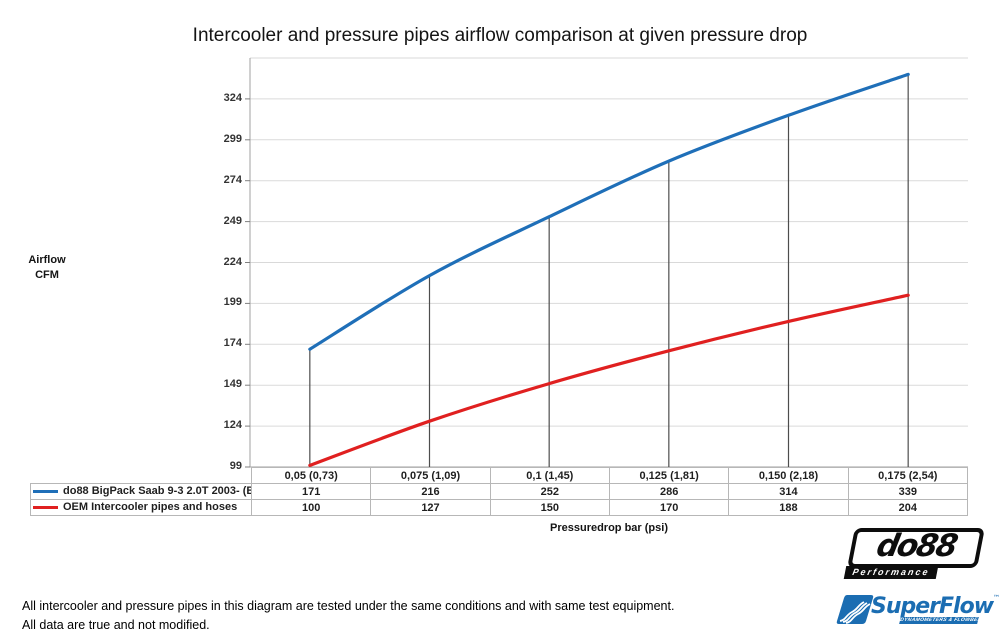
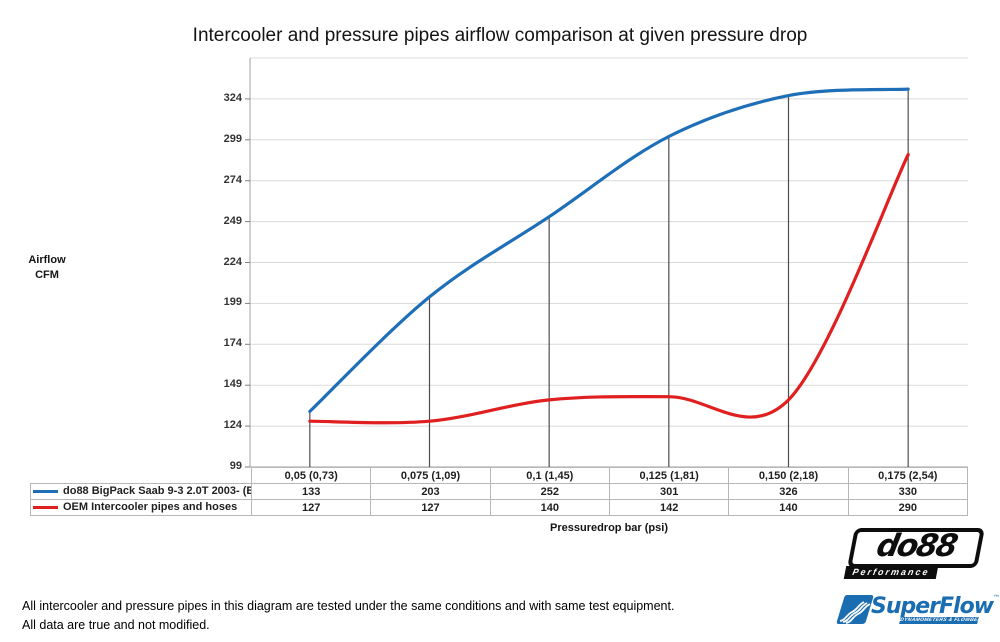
do88 BigPack Saab 9-3 2.0T 2003- (BIG-120)/0,05 (0,73): 171 -> 133
OEM Intercooler pipes and hoses/0,05 (0,73): 100 -> 127
do88 BigPack Saab 9-3 2.0T 2003- (BIG-120)/0,075 (1,09): 216 -> 203
OEM Intercooler pipes and hoses/0,1 (1,45): 150 -> 140
do88 BigPack Saab 9-3 2.0T 2003- (BIG-120)/0,125 (1,81): 286 -> 301
OEM Intercooler pipes and hoses/0,125 (1,81): 170 -> 142
do88 BigPack Saab 9-3 2.0T 2003- (BIG-120)/0,150 (2,18): 314 -> 326
OEM Intercooler pipes and hoses/0,150 (2,18): 188 -> 140
do88 BigPack Saab 9-3 2.0T 2003- (BIG-120)/0,175 (2,54): 339 -> 330
OEM Intercooler pipes and hoses/0,175 (2,54): 204 -> 290
